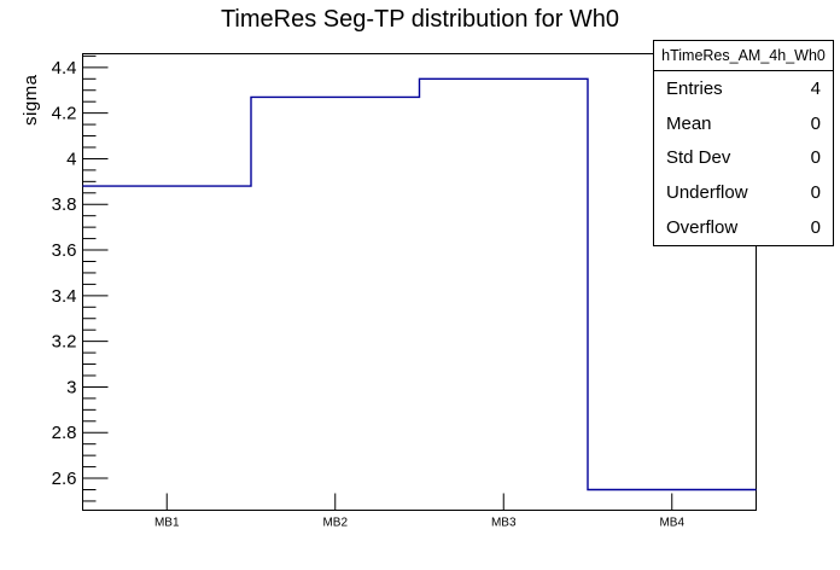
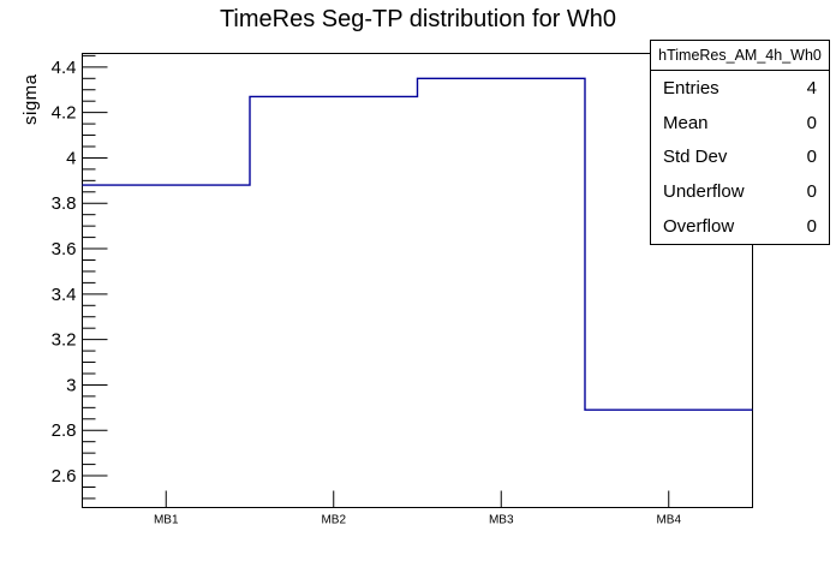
MB4: 2.55 -> 2.89
